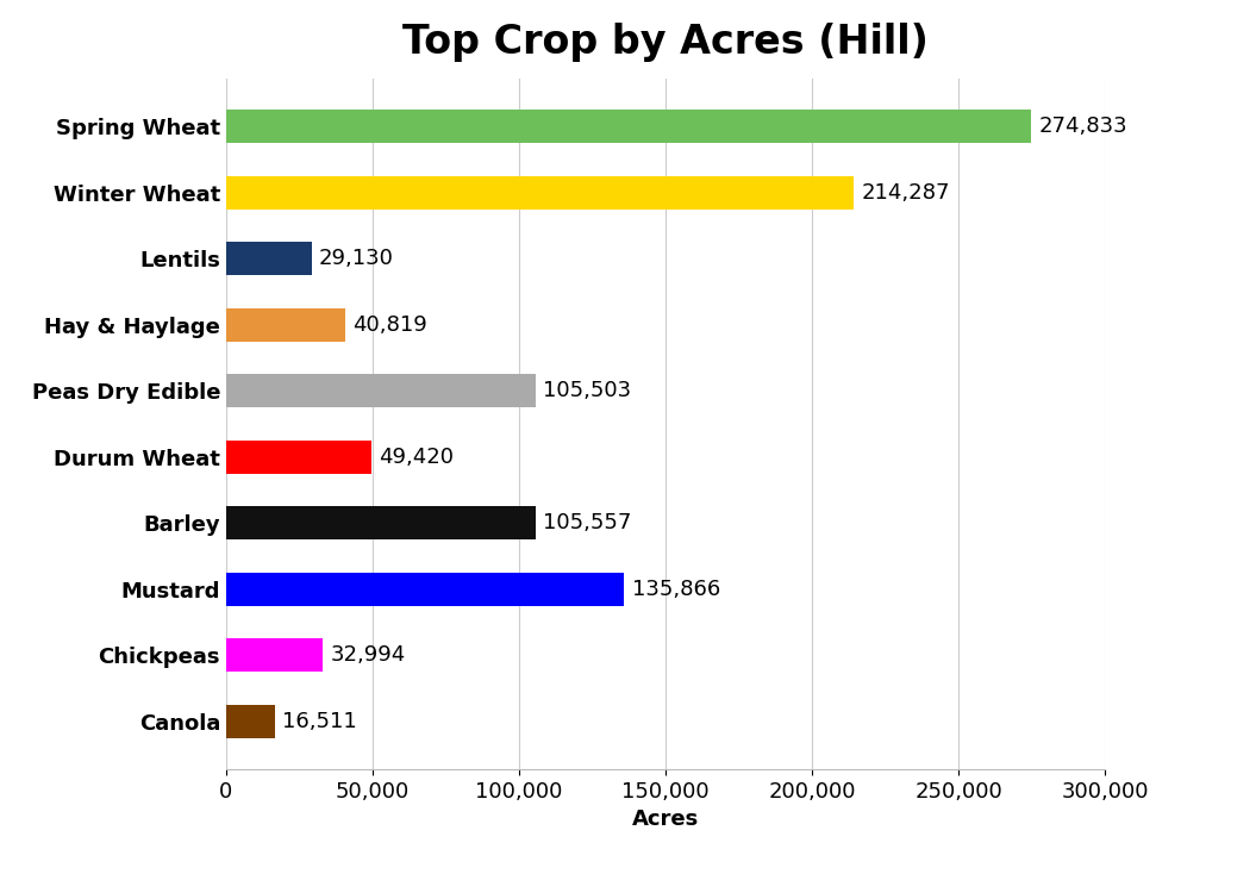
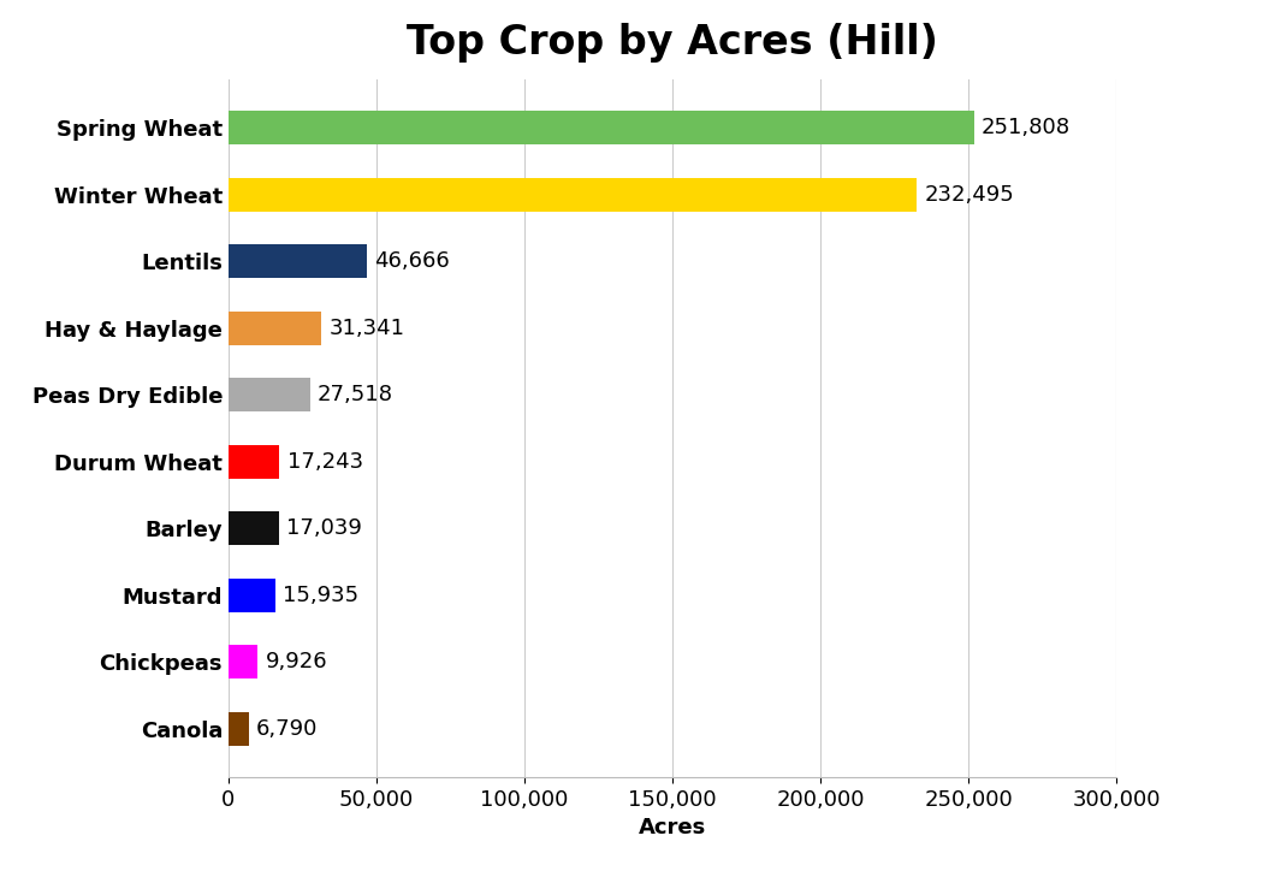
Spring Wheat: 274,833 -> 251,808
Winter Wheat: 214,287 -> 232,495
Lentils: 29,130 -> 46,666
Hay & Haylage: 40,819 -> 31,341
Peas Dry Edible: 105,503 -> 27,518
Durum Wheat: 49,420 -> 17,243
Barley: 105,557 -> 17,039
Mustard: 135,866 -> 15,935
Chickpeas: 32,994 -> 9,926
Canola: 16,511 -> 6,790
